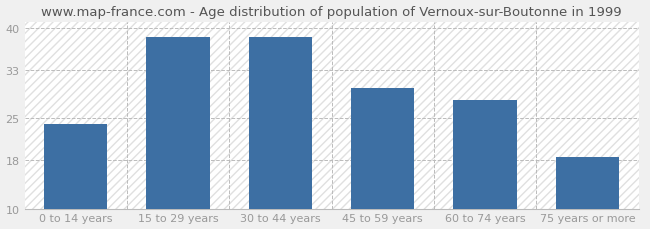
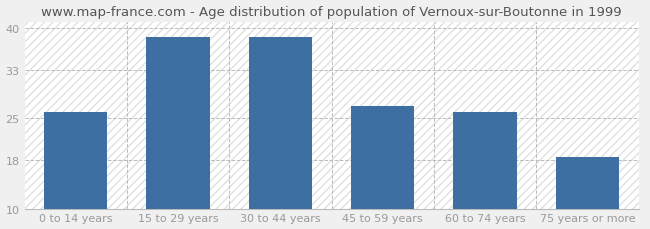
0 to 14 years: 24.0 -> 26.0
45 to 59 years: 30.0 -> 27.0
60 to 74 years: 28.0 -> 26.0
